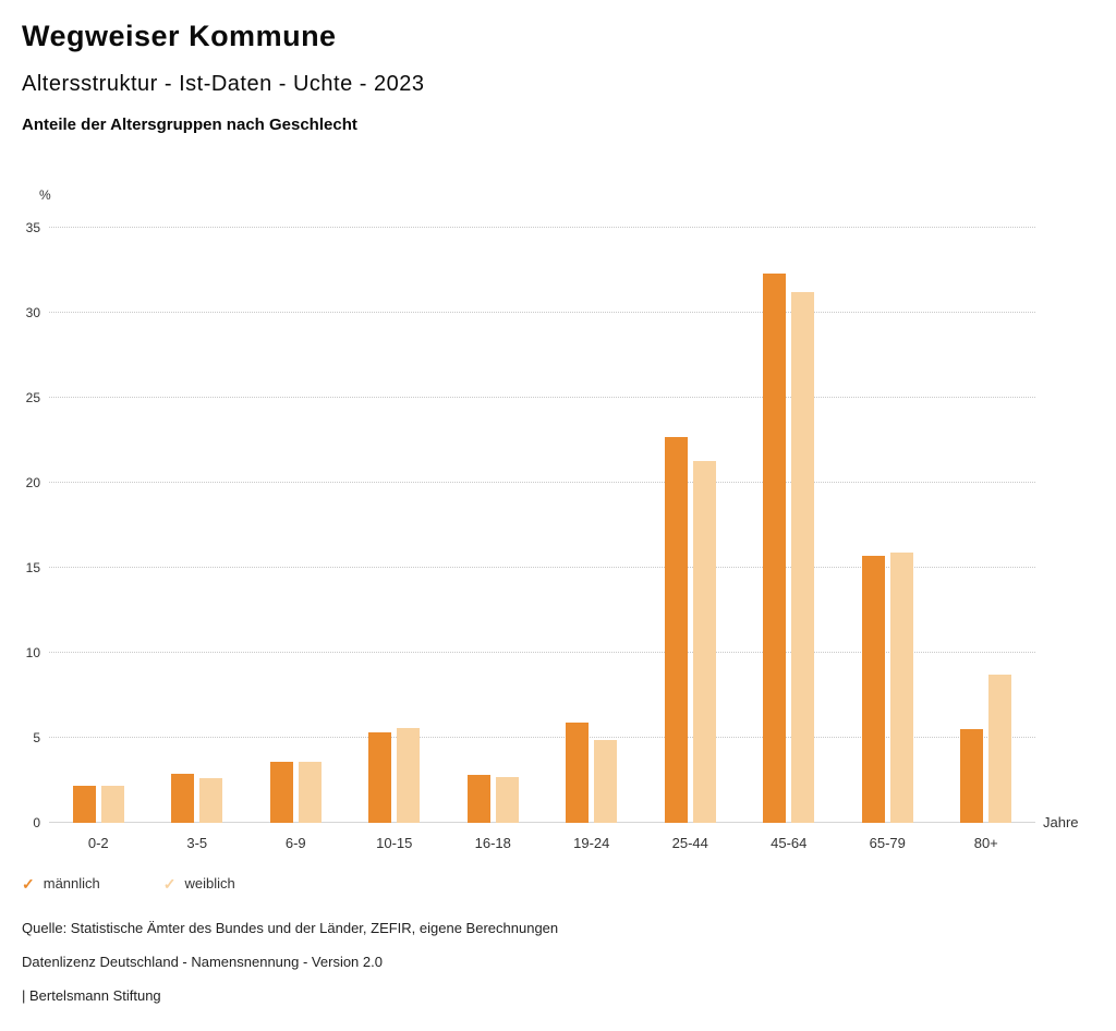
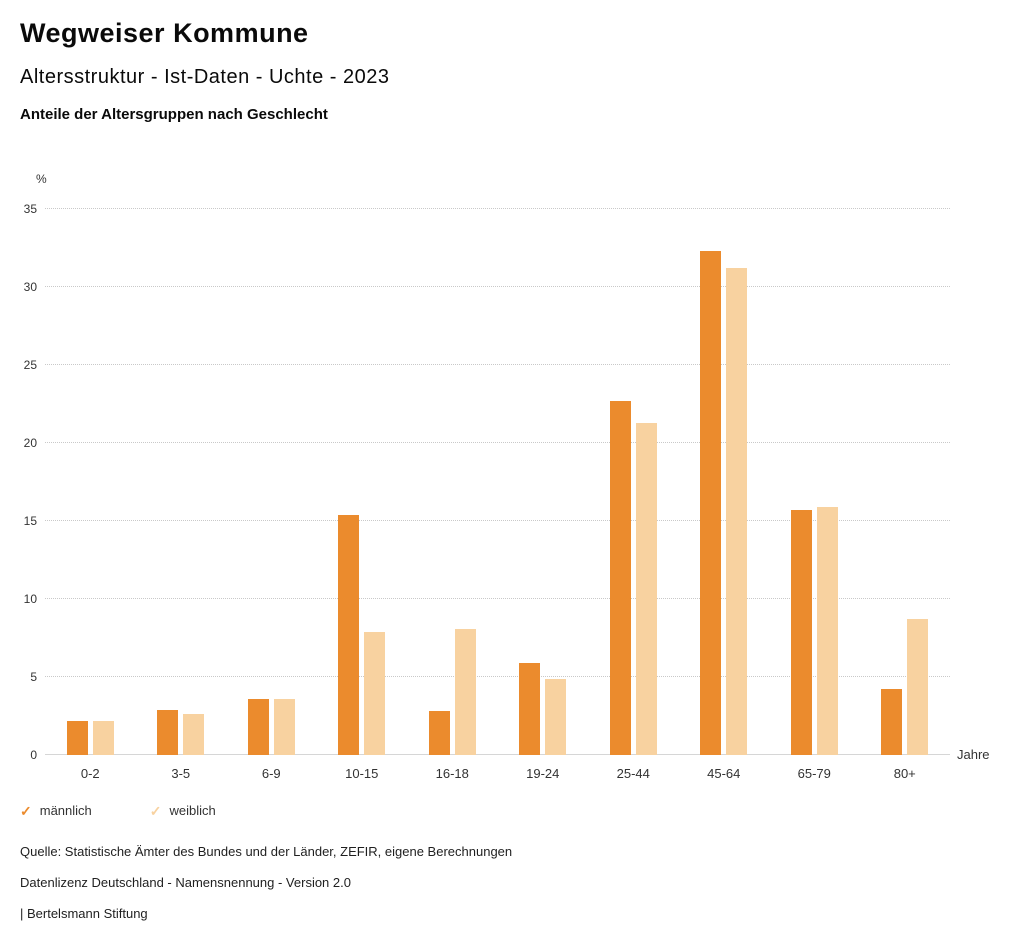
männlich/10-15: 5.3 -> 15.4
weiblich/10-15: 5.6 -> 7.9
weiblich/16-18: 2.7 -> 8.1
männlich/80+: 5.5 -> 4.2
